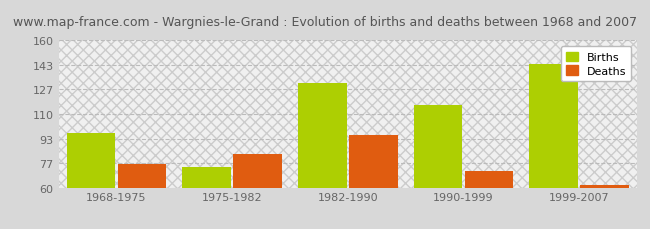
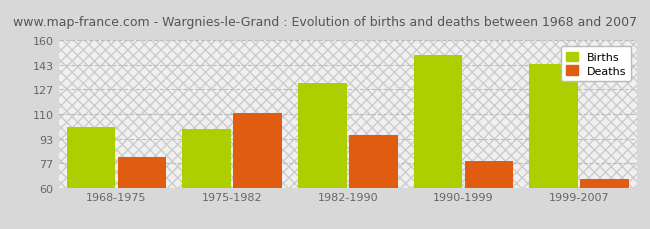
Births/1968-1975: 97 -> 101
Deaths/1968-1975: 76 -> 81
Births/1975-1982: 74 -> 100
Deaths/1975-1982: 83 -> 111
Births/1990-1999: 116 -> 150
Deaths/1990-1999: 71 -> 78
Deaths/1999-2007: 62 -> 66
